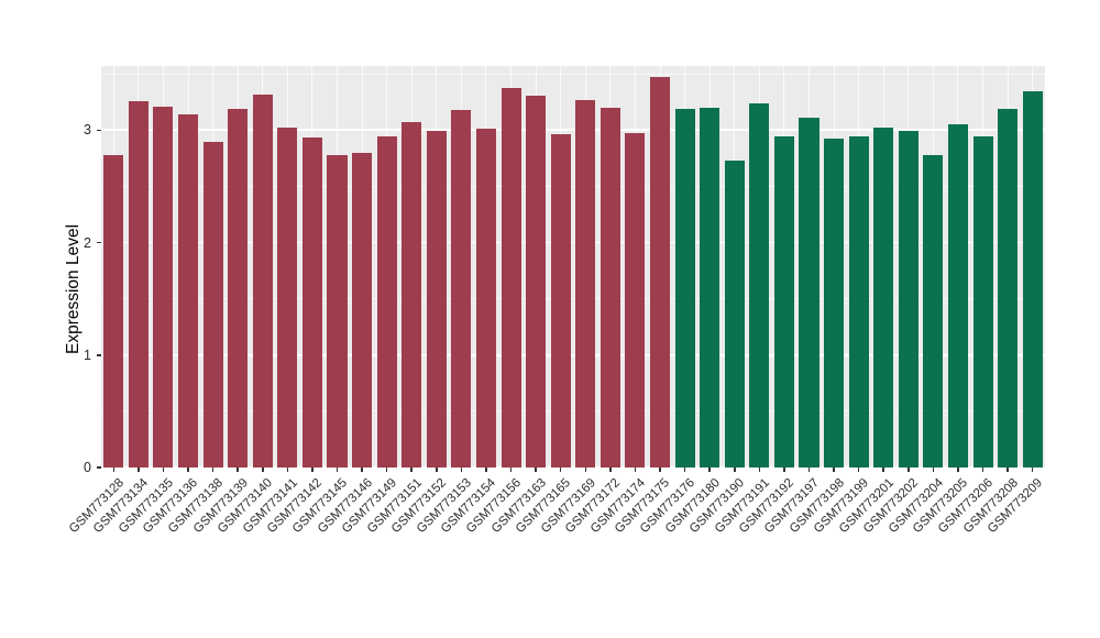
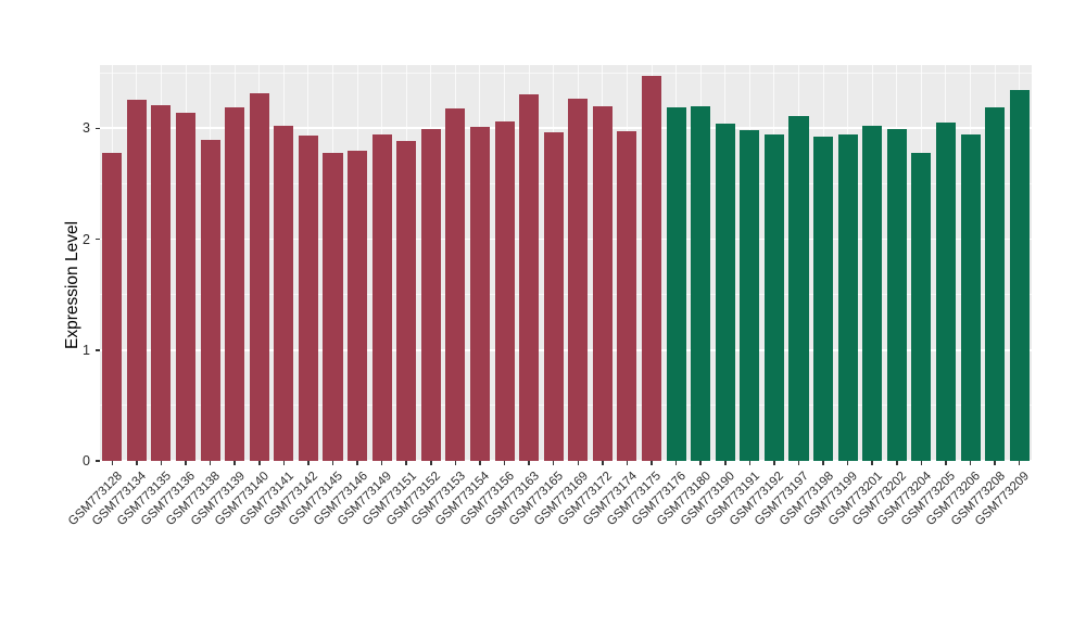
GSM773151: 3.07 -> 2.89
GSM773156: 3.37 -> 3.06
GSM773190: 2.73 -> 3.04
GSM773191: 3.24 -> 2.98
